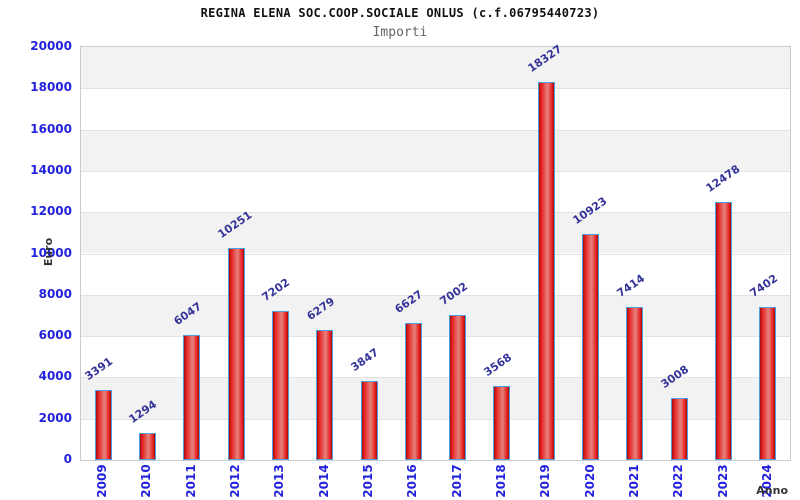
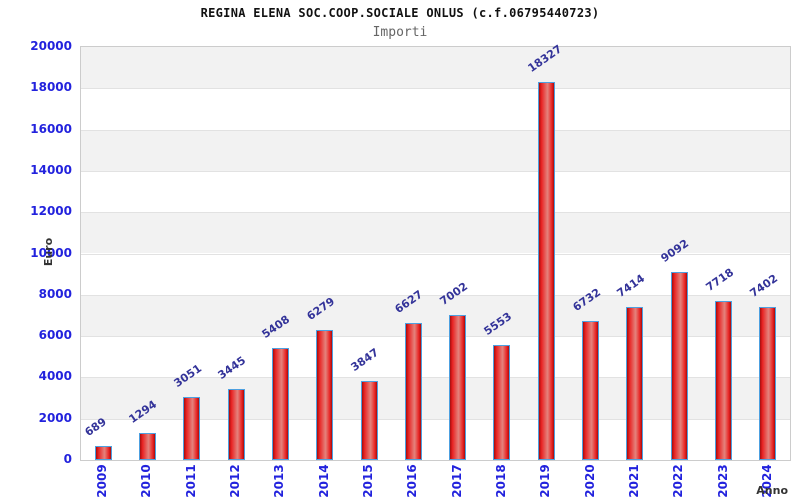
2009: 3391 -> 689
2011: 6047 -> 3051
2012: 10251 -> 3445
2013: 7202 -> 5408
2018: 3568 -> 5553
2020: 10923 -> 6732
2022: 3008 -> 9092
2023: 12478 -> 7718
